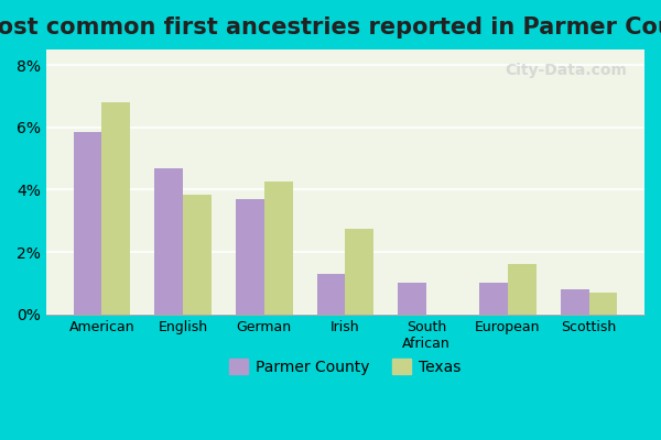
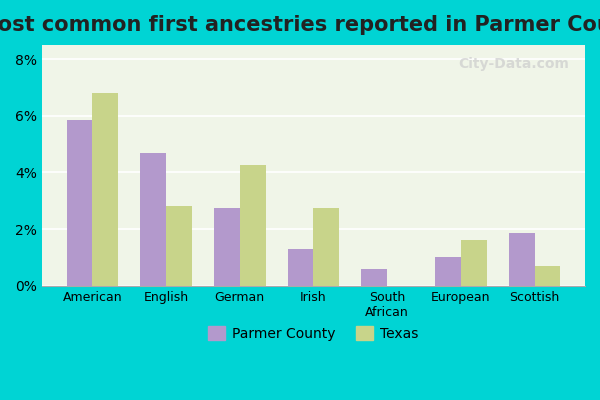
Texas/English: 3.85% -> 2.80%
Parmer County/German: 3.70% -> 2.75%
Parmer County/South African: 1.00% -> 0.60%
Parmer County/Scottish: 0.80% -> 1.85%
